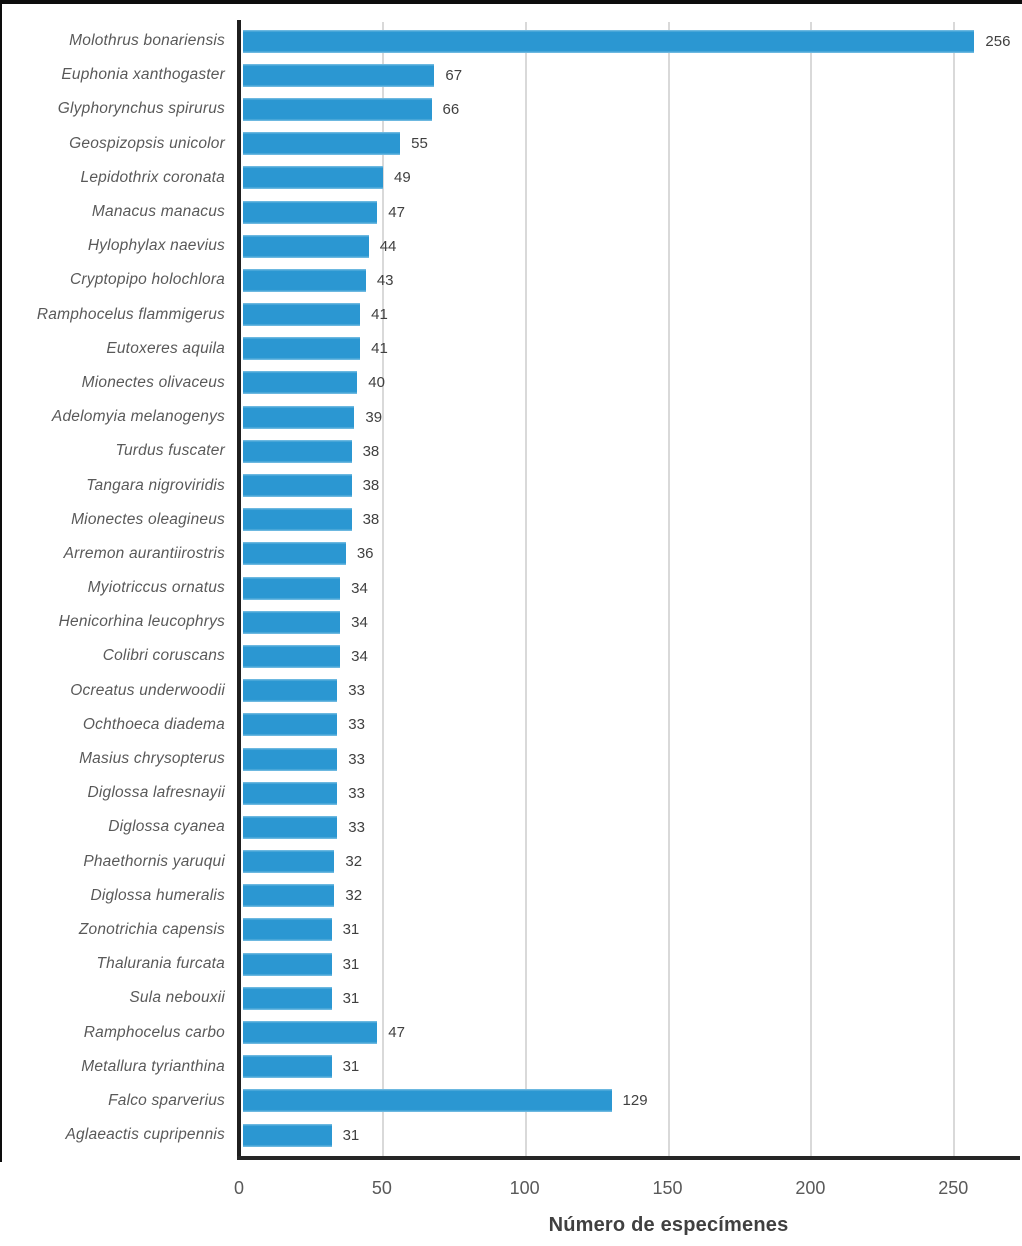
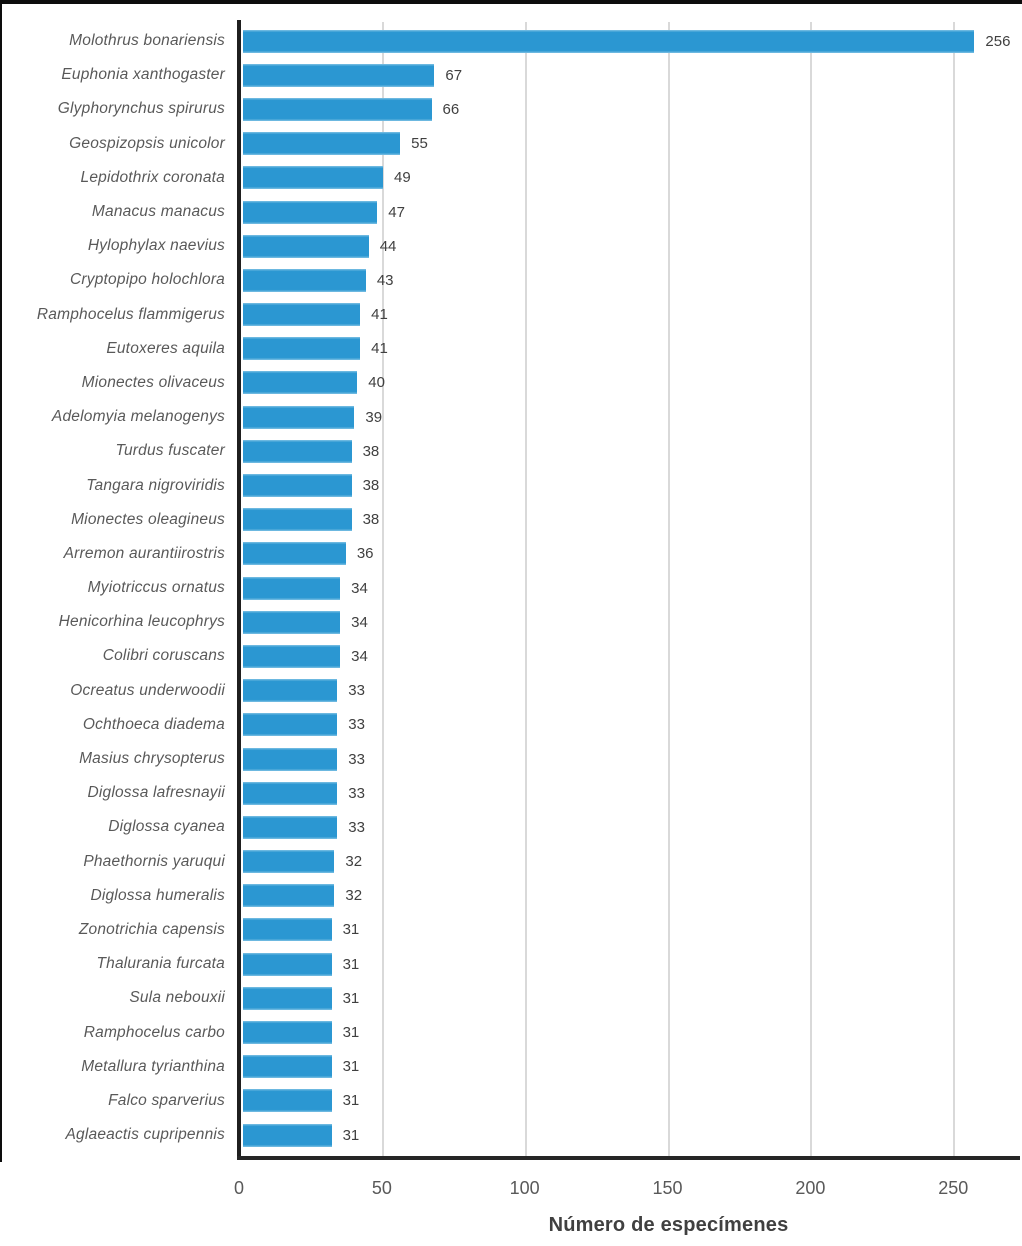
Ramphocelus carbo: 47 -> 31
Falco sparverius: 129 -> 31
